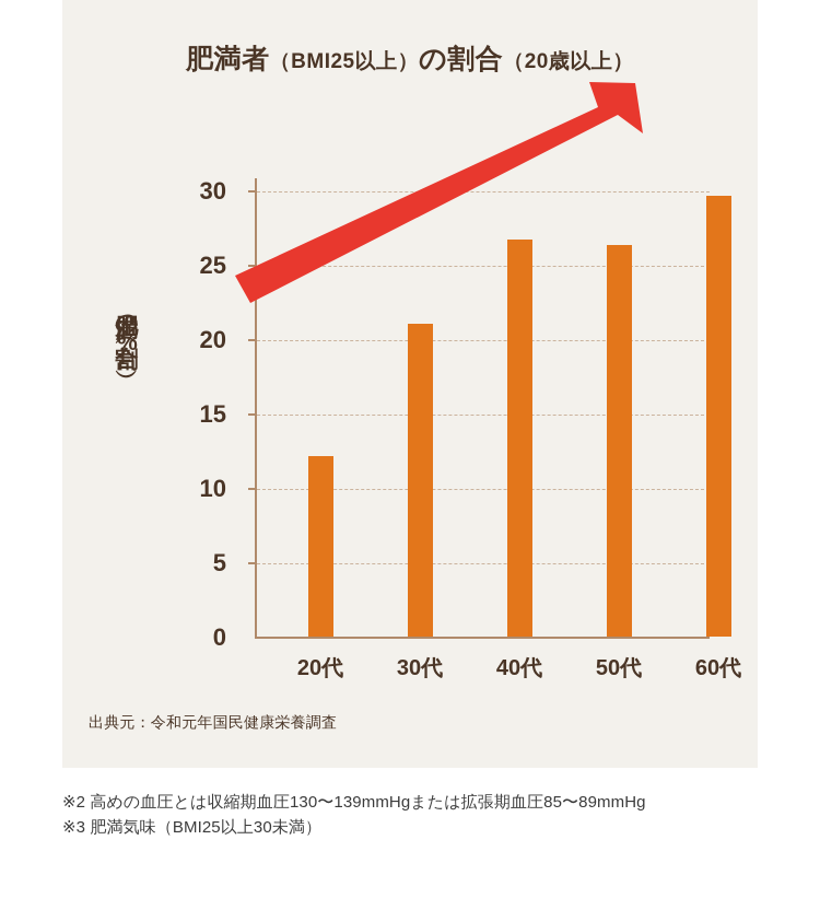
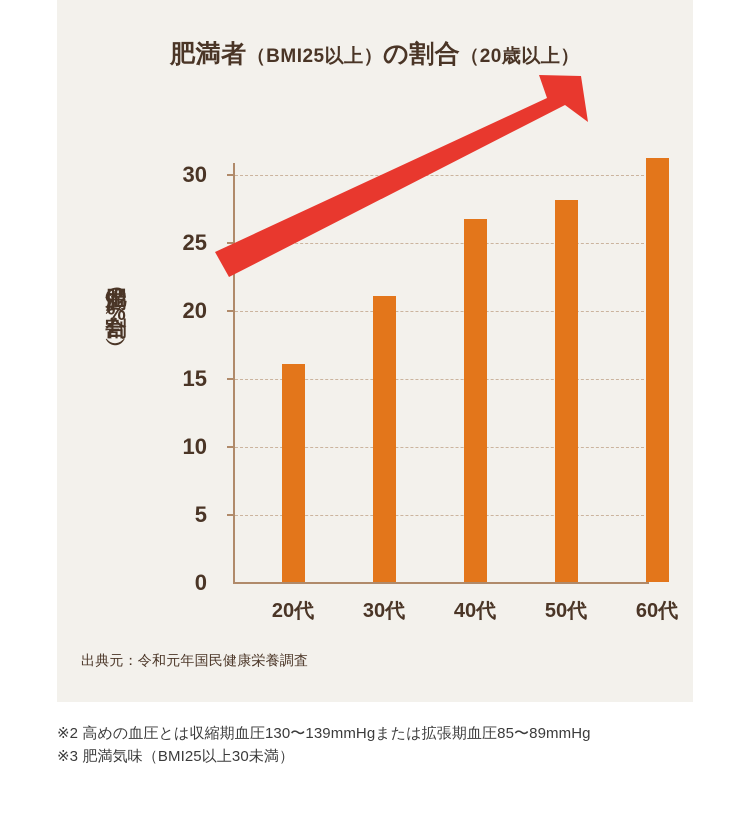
20代: 12.1 -> 16.0
50代: 26.3 -> 28.1
60代: 29.6 -> 31.2
